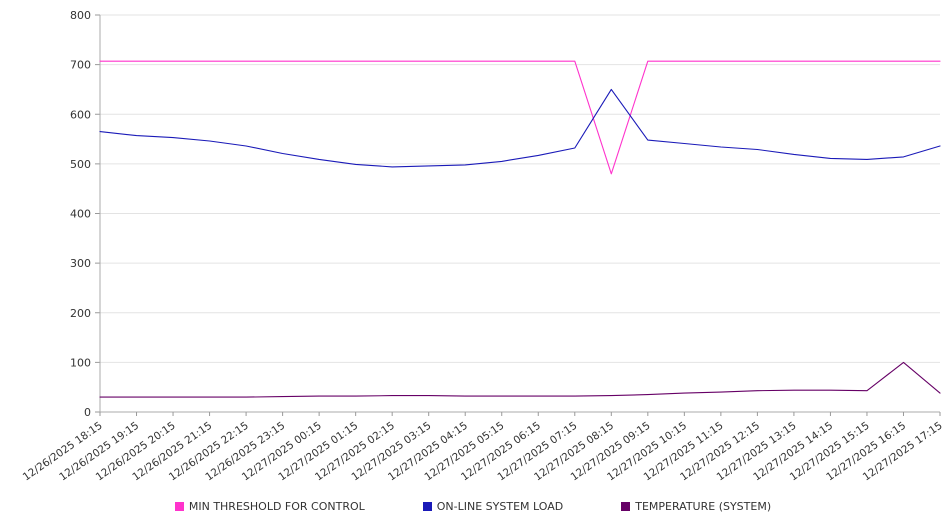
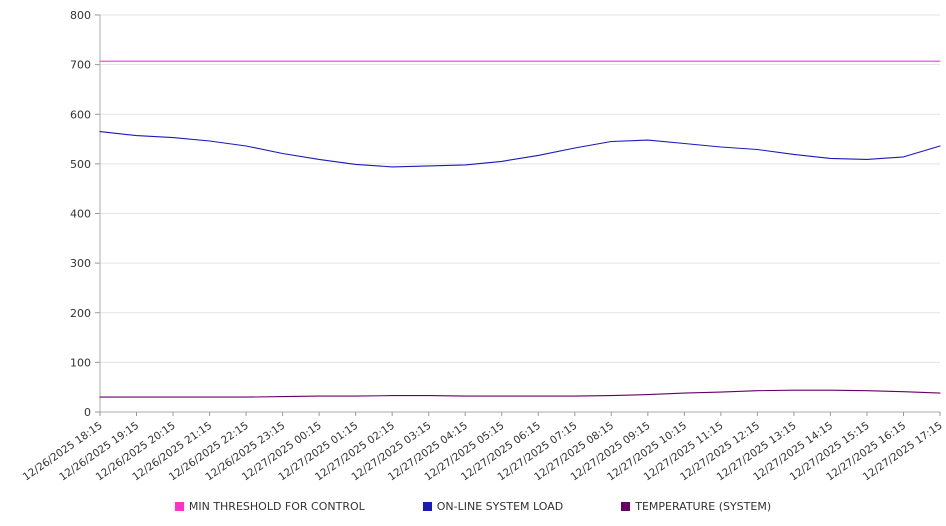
MIN THRESHOLD FOR CONTROL/12/27/2025 08:15: 480 -> 710
ON-LINE SYSTEM LOAD/12/27/2025 08:15: 650 -> 540
TEMPERATURE (SYSTEM)/12/27/2025 16:15: 100 -> 40
